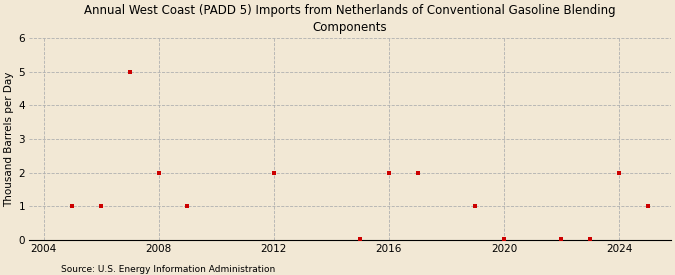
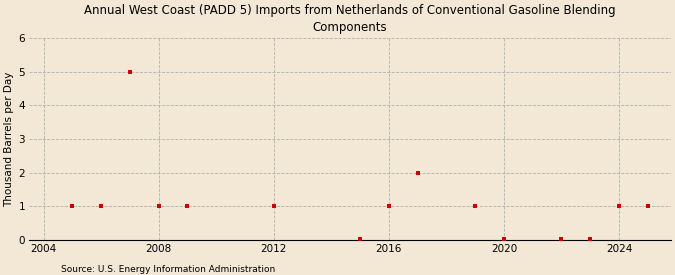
2008: 2.00 -> 1.00
2012: 2.00 -> 1.00
2016: 2.00 -> 1.00
2024: 2.00 -> 1.00
